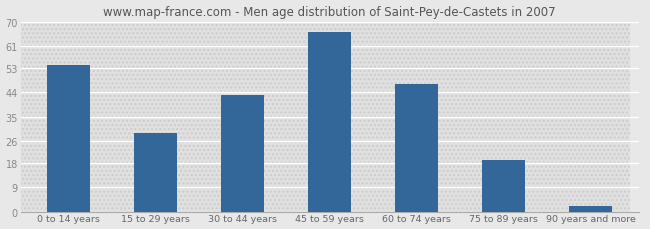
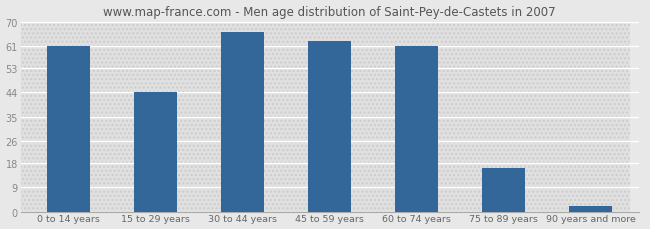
0 to 14 years: 54 -> 61
15 to 29 years: 29 -> 44
30 to 44 years: 43 -> 66
45 to 59 years: 66 -> 63
60 to 74 years: 47 -> 61
75 to 89 years: 19 -> 16
